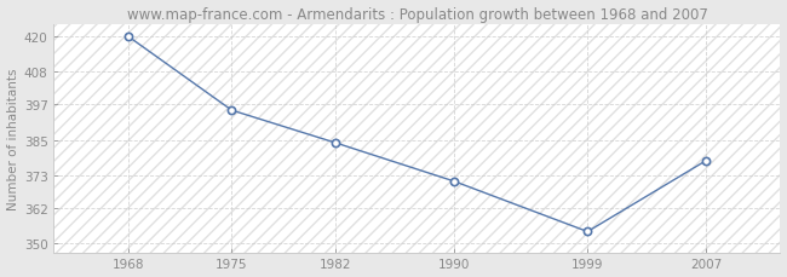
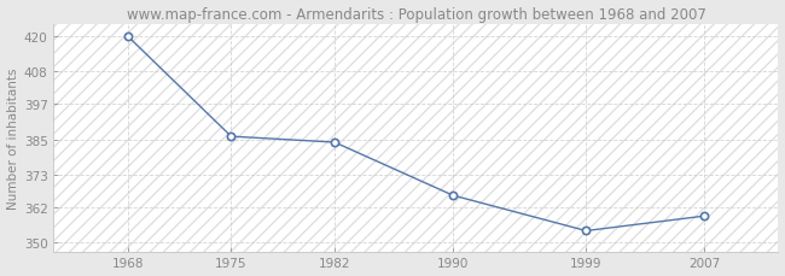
1975: 395 -> 386
1990: 371 -> 366
2007: 378 -> 359
